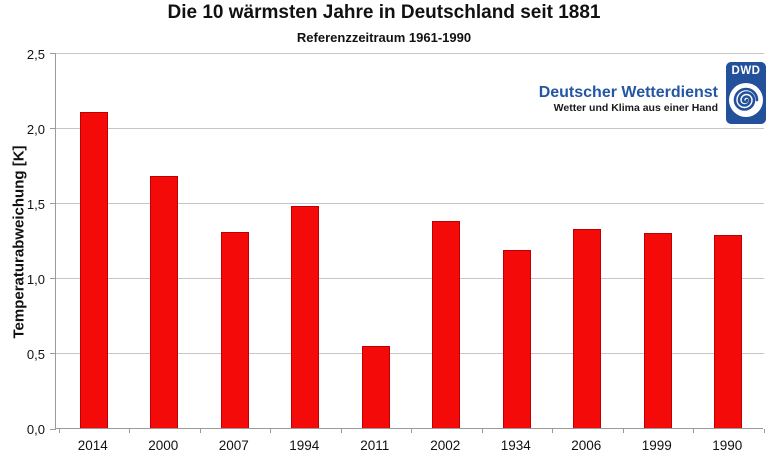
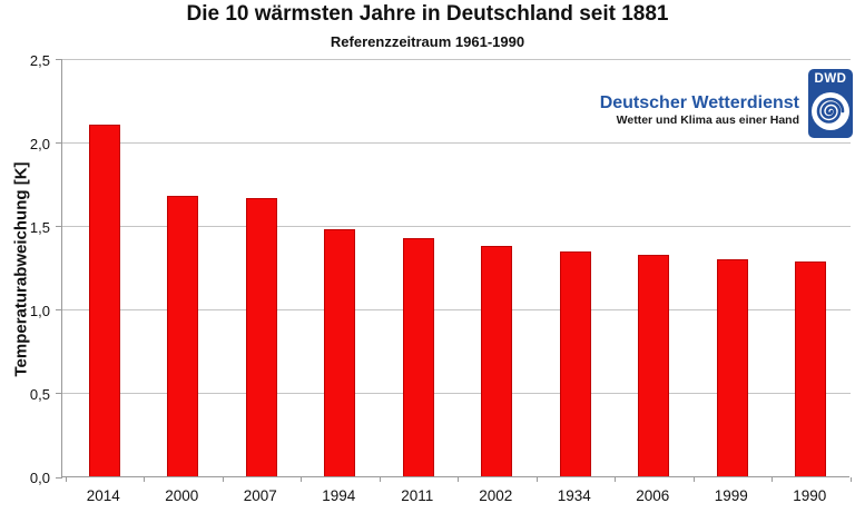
2007: 1,31 -> 1,67
2011: 0,55 -> 1,43
1934: 1,19 -> 1,35
